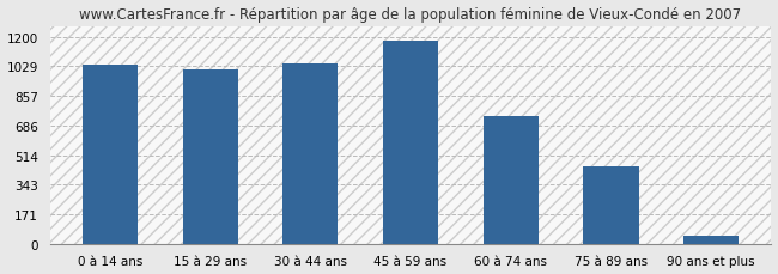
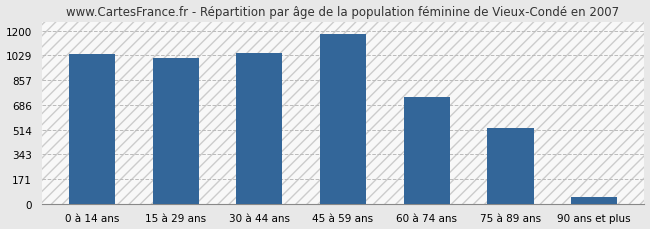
75 à 89 ans: 450 -> 530
